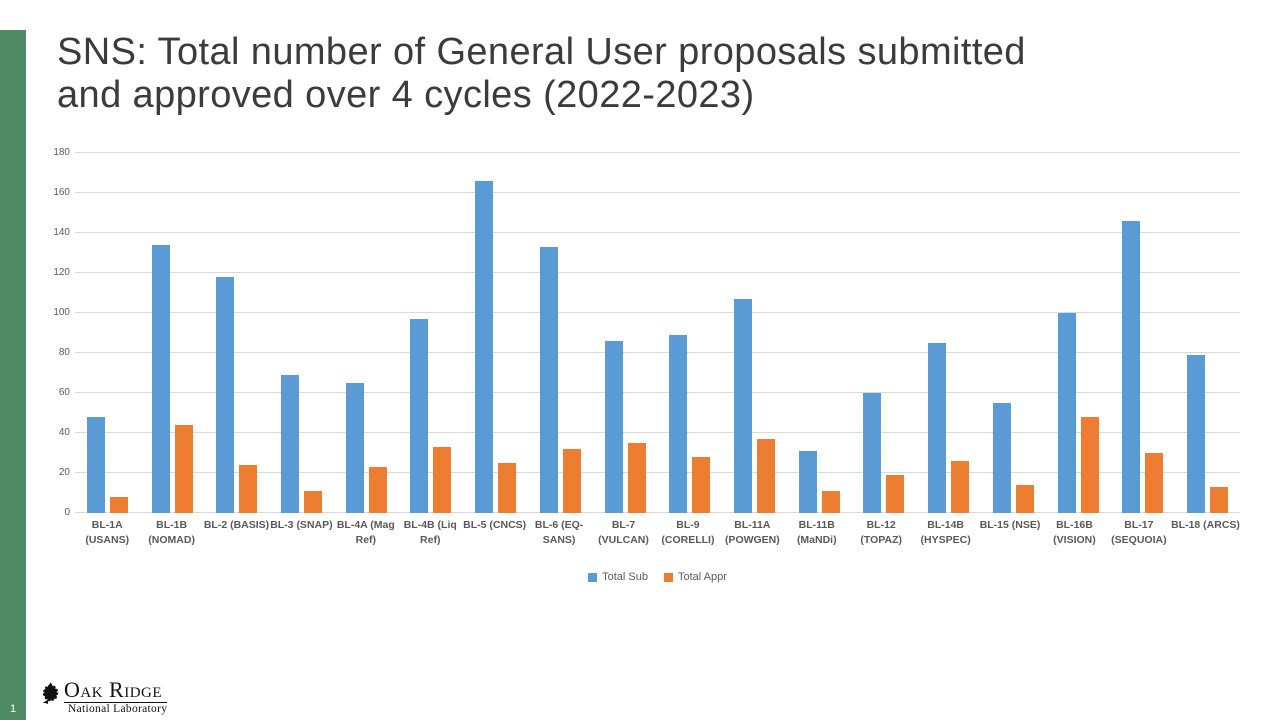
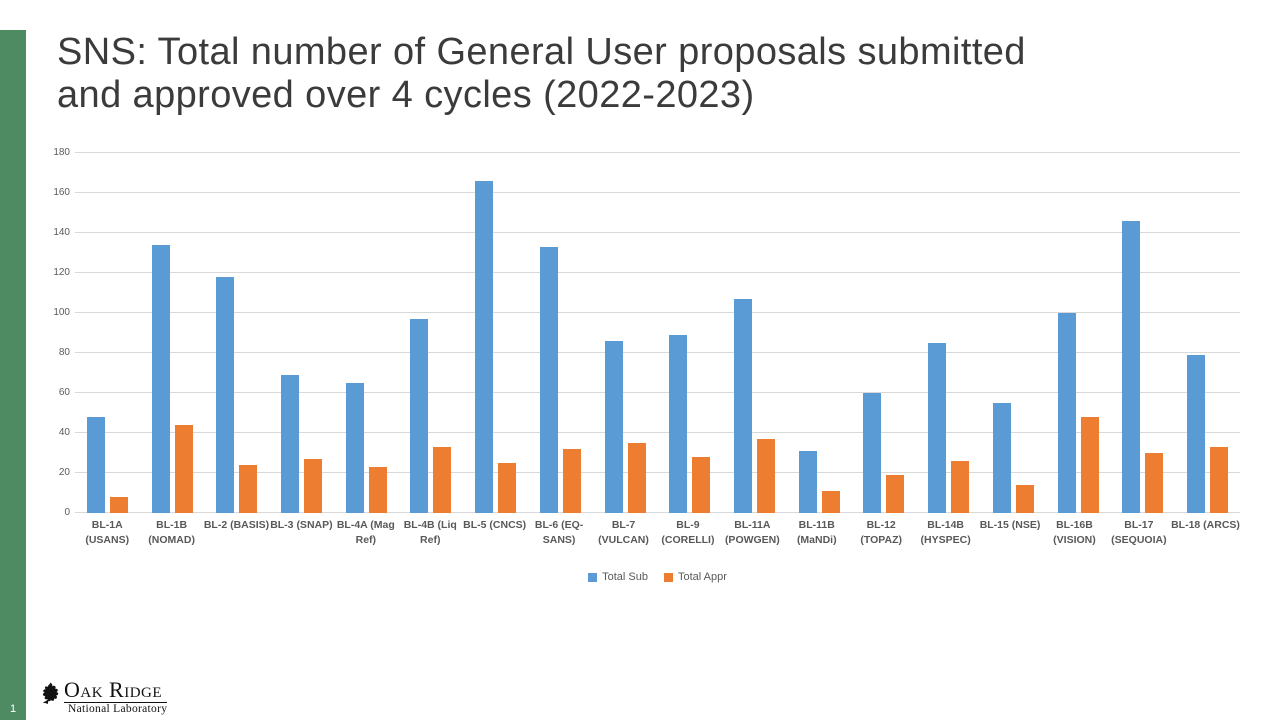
Total Appr/BL-3 (SNAP): 11 -> 27
Total Appr/BL-18 (ARCS): 13 -> 33
